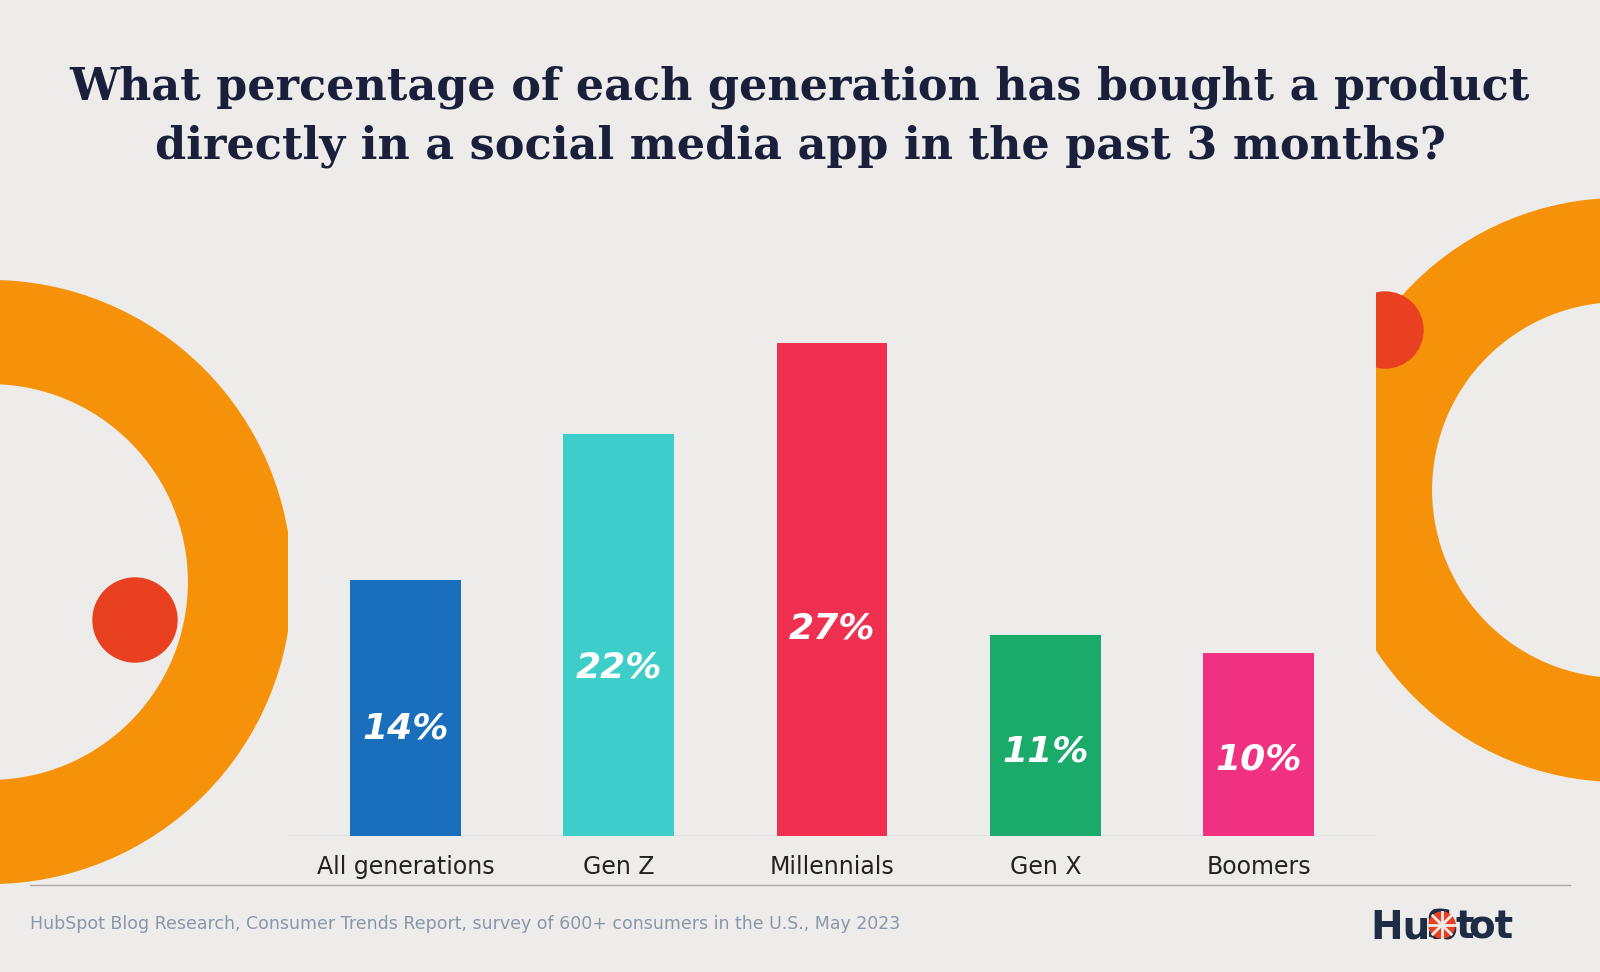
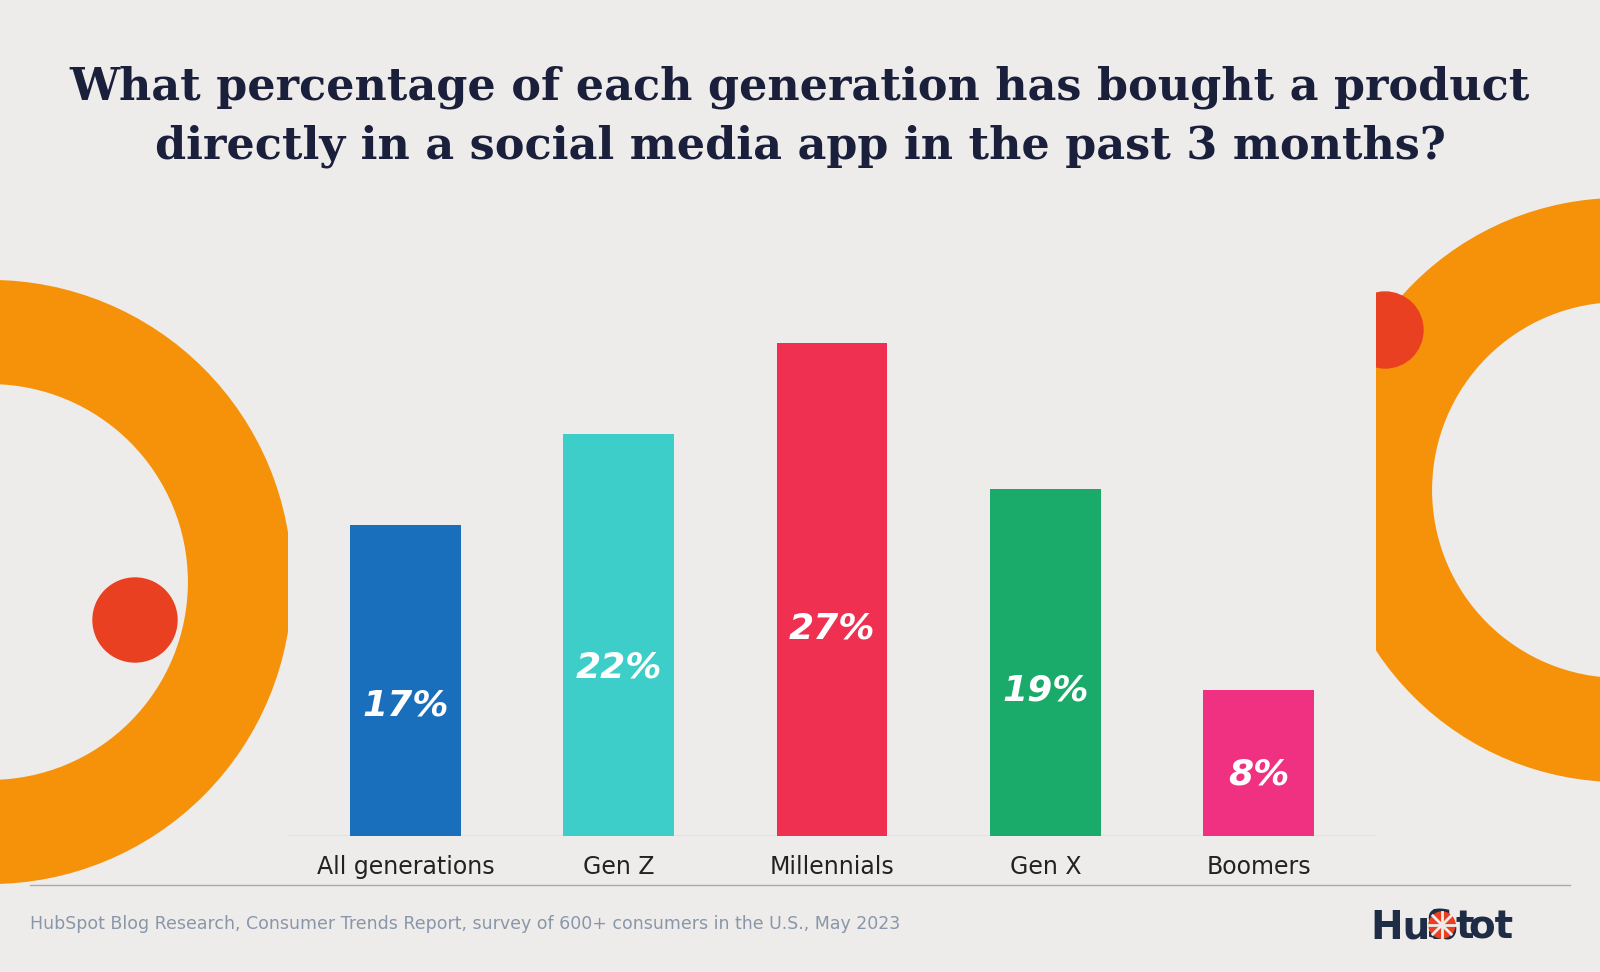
All generations: 14% -> 17%
Gen X: 11% -> 19%
Boomers: 10% -> 8%
